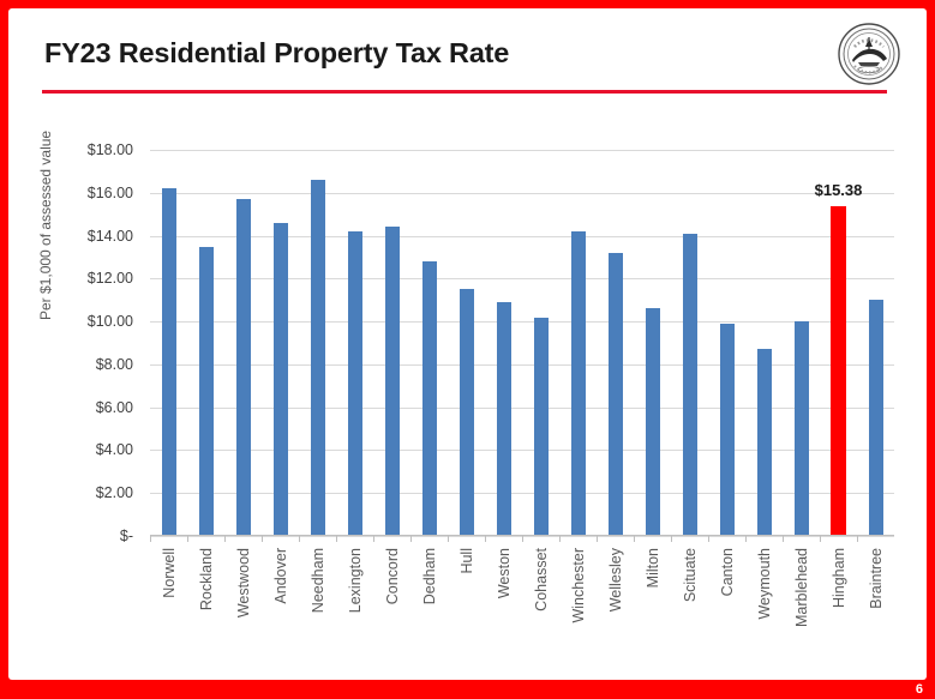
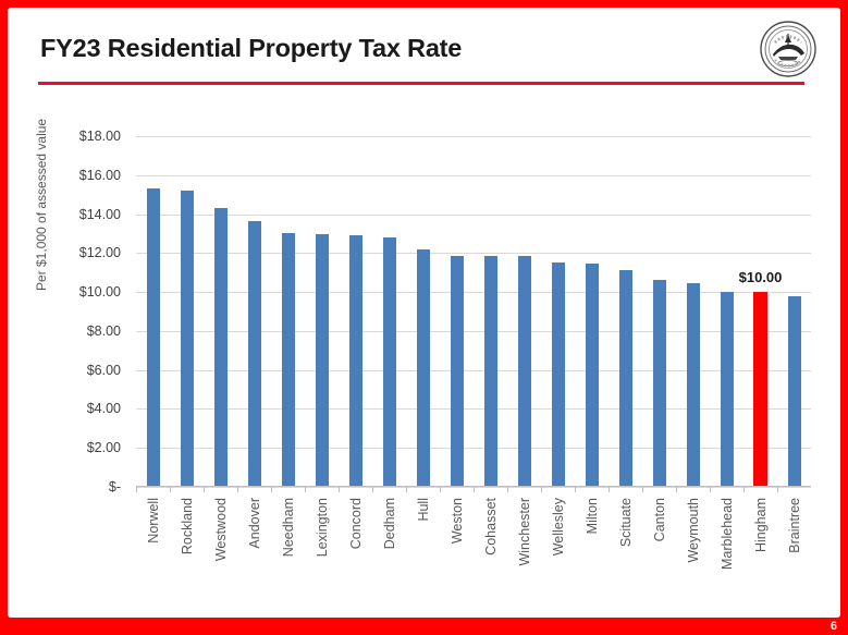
Norwell: $16.2 -> $15.3
Rockland: $13.5 -> $15.2
Westwood: $15.7 -> $14.3
Andover: $14.6 -> $13.7
Needham: $16.6 -> $13.0
Lexington: $14.2 -> $13.0
Concord: $14.4 -> $12.9
Hull: $11.5 -> $12.2
Weston: $10.9 -> $11.8
Cohasset: $10.2 -> $11.8
Winchester: $14.2 -> $11.8
Wellesley: $13.2 -> $11.5
Milton: $10.6 -> $11.5
Scituate: $14.1 -> $11.1
Canton: $9.9 -> $10.6
Weymouth: $8.7 -> $10.5
Hingham: $15.38 -> $10.00
Braintree: $11.0 -> $9.8
